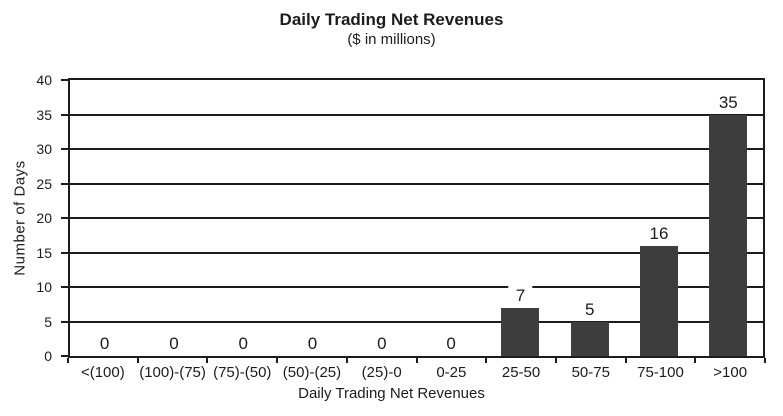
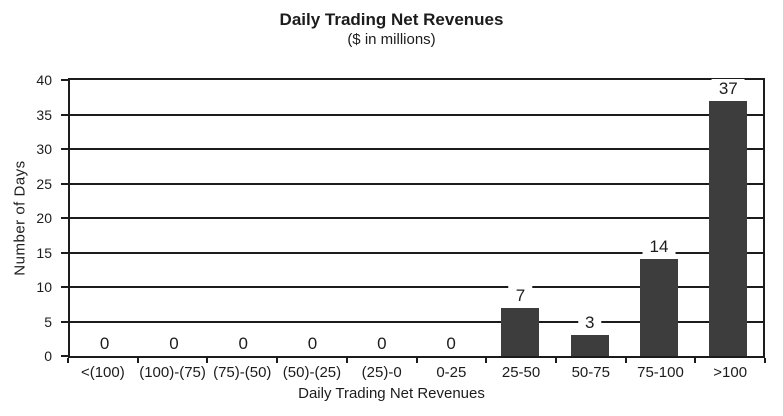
50-75: 5 -> 3
75-100: 16 -> 14
>100: 35 -> 37
